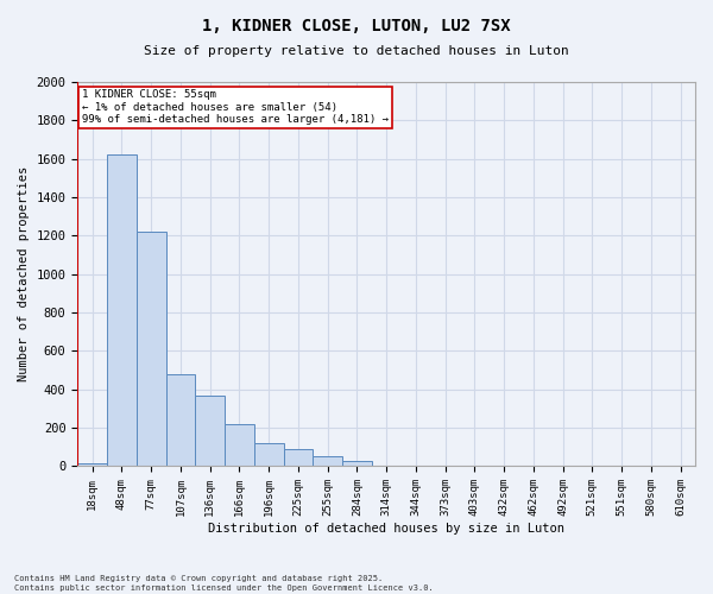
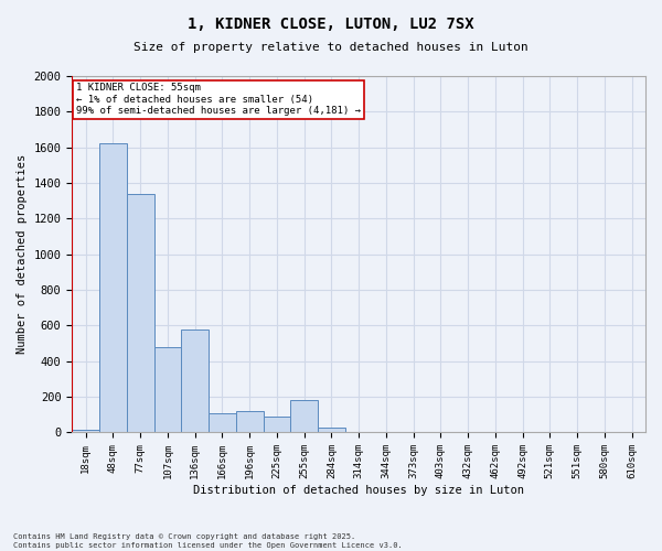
77sqm: 1220 -> 1340
136sqm: 370 -> 580
166sqm: 220 -> 110
255sqm: 60 -> 180
